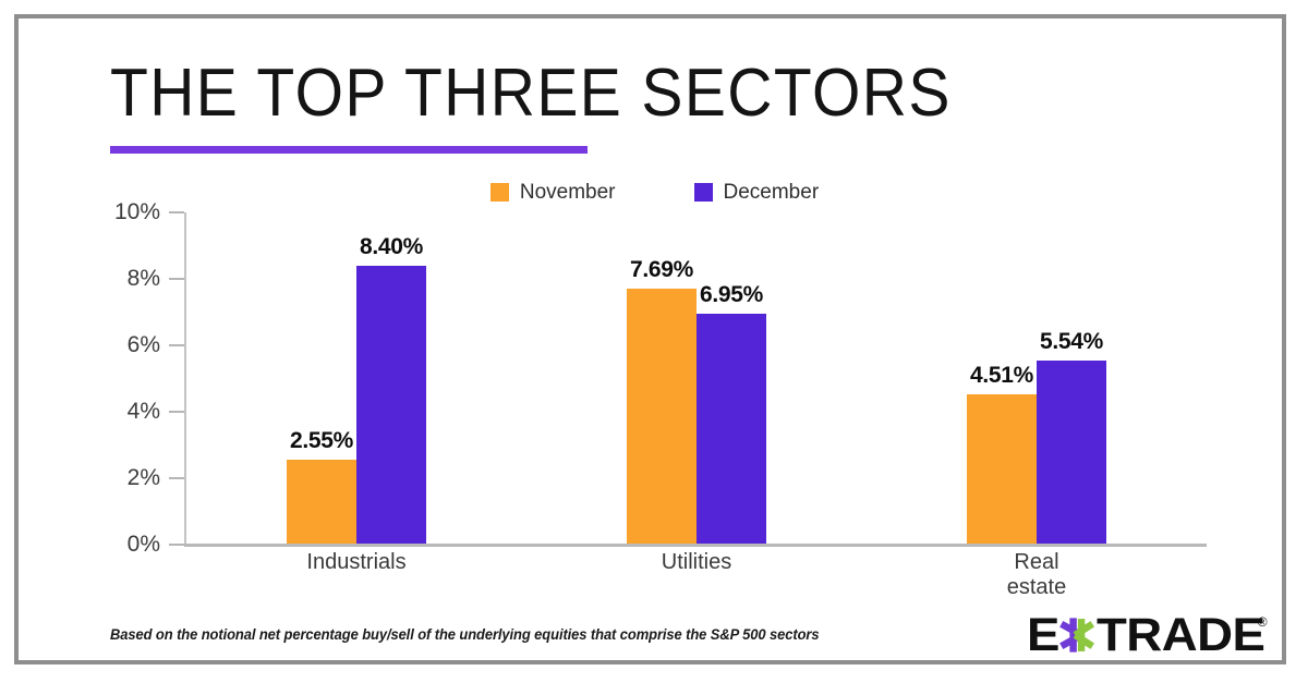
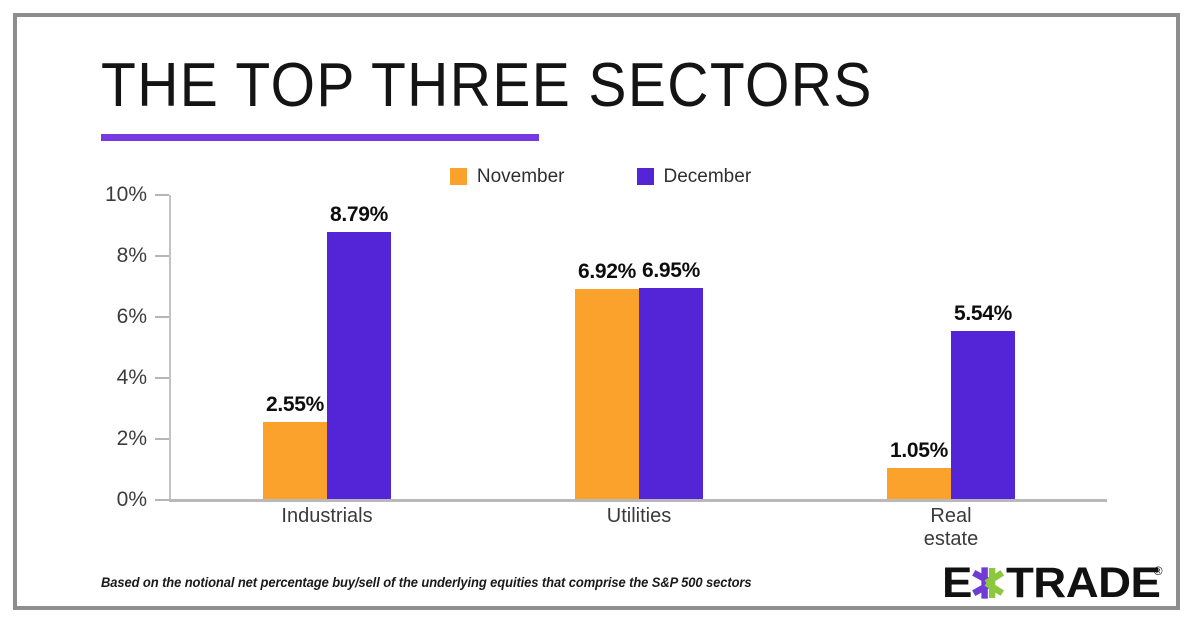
December/Industrials: 8.40% -> 8.79%
November/Utilities: 7.69% -> 6.92%
November/Real estate: 4.51% -> 1.05%
